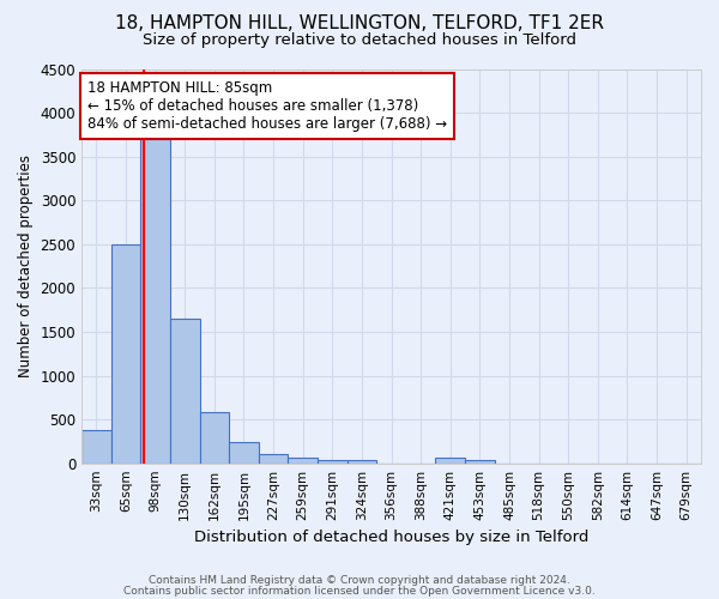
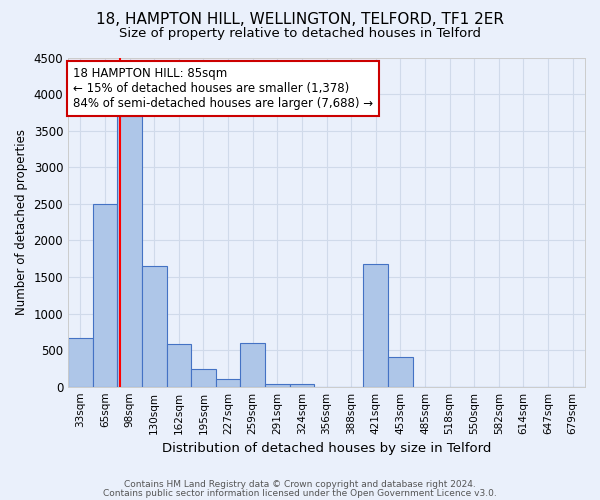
33sqm: 380 -> 660
259sqm: 60 -> 600
421sqm: 60 -> 1680
453sqm: 40 -> 400
